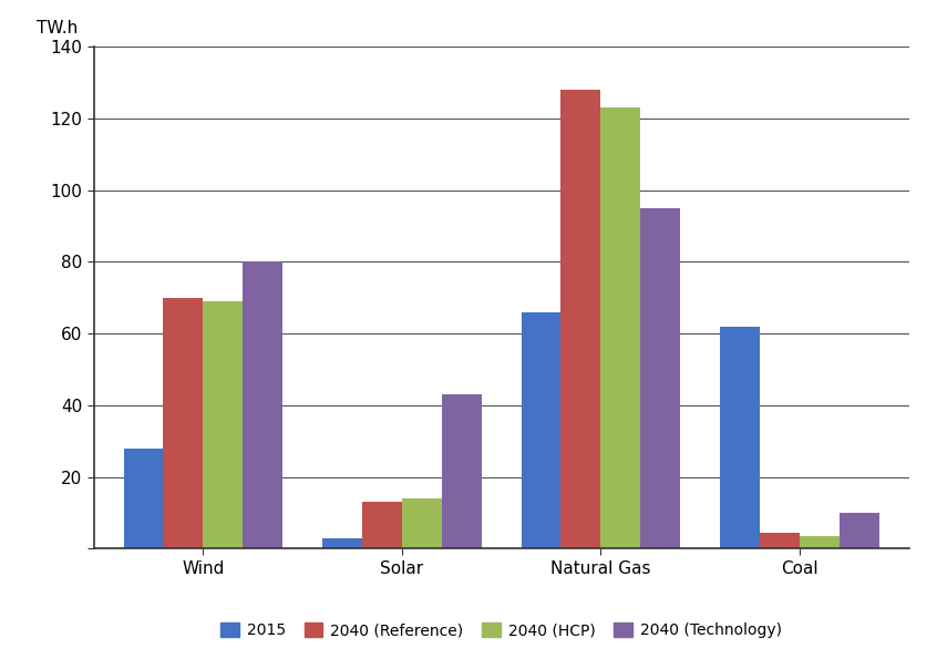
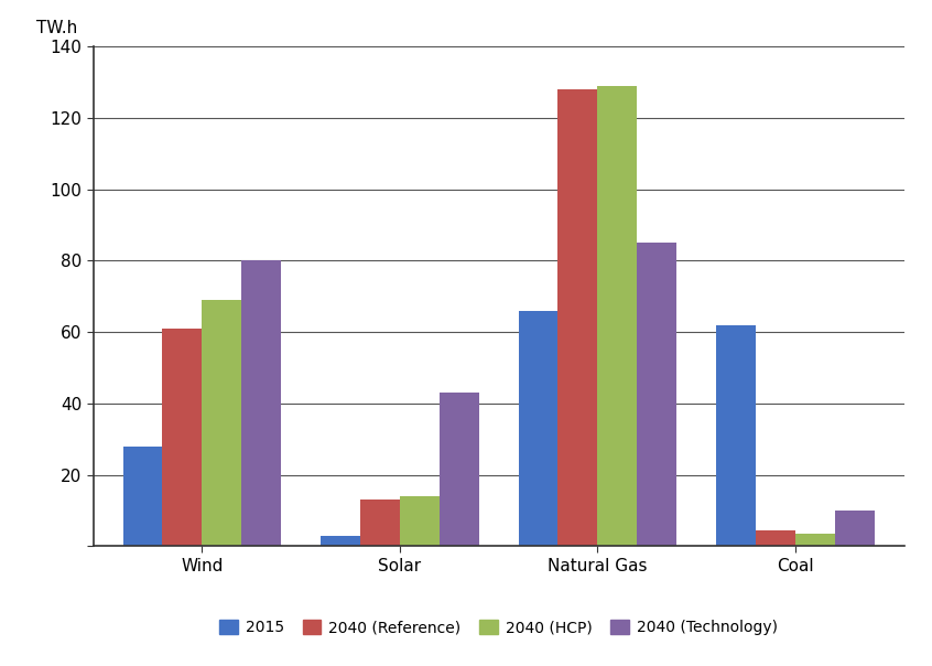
2040 (Reference)/Wind: 70.0 -> 61.0
2040 (HCP)/Natural Gas: 123.0 -> 129.0
2040 (Technology)/Natural Gas: 95 -> 85
